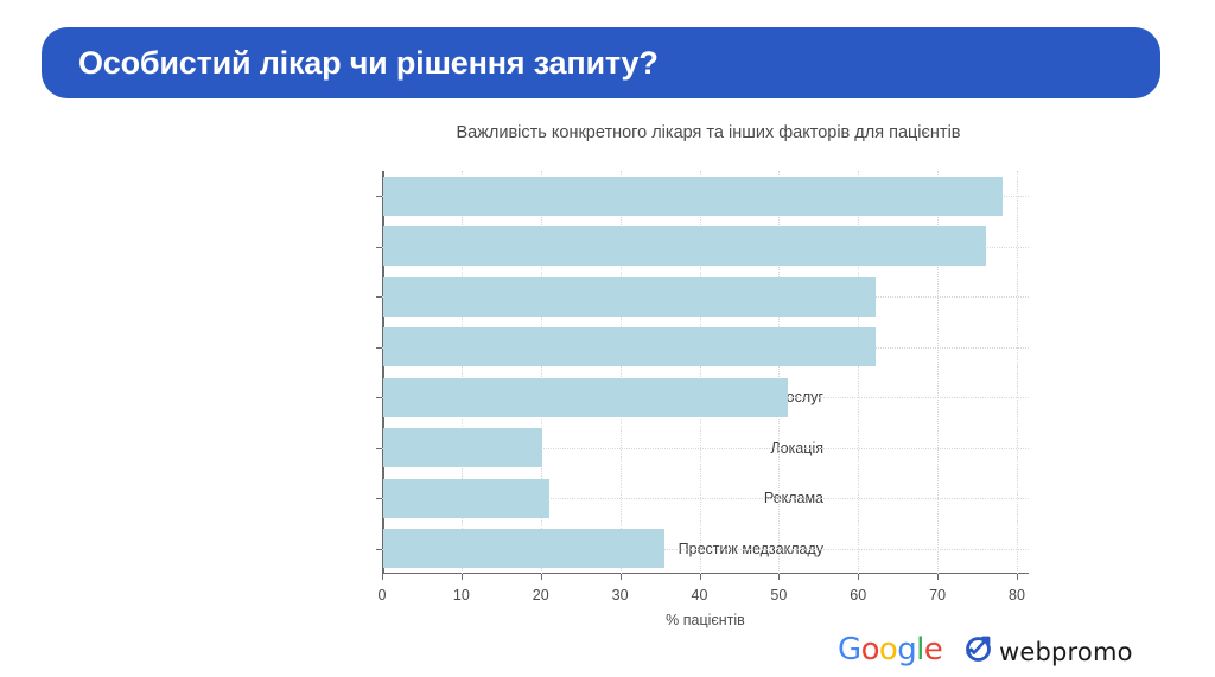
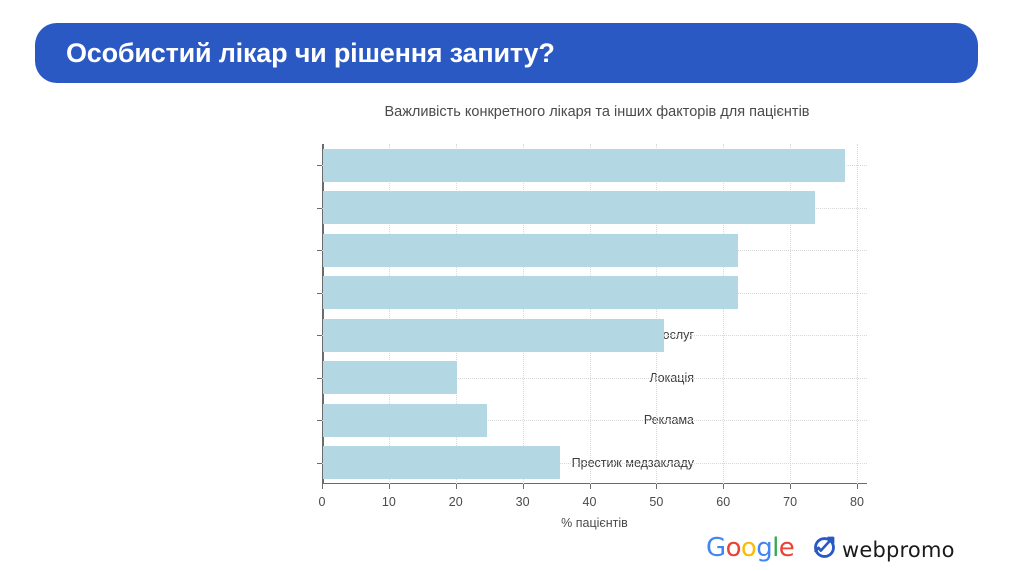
Комфорт: 76 -> 74
Реклама: 21 -> 24
